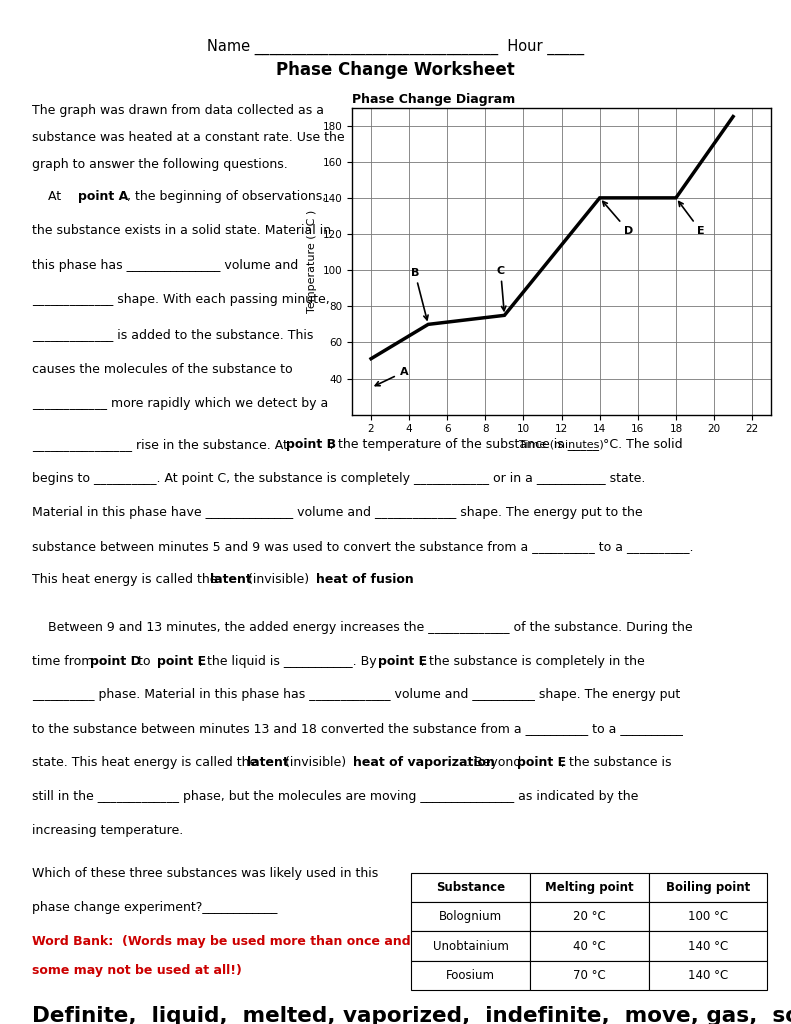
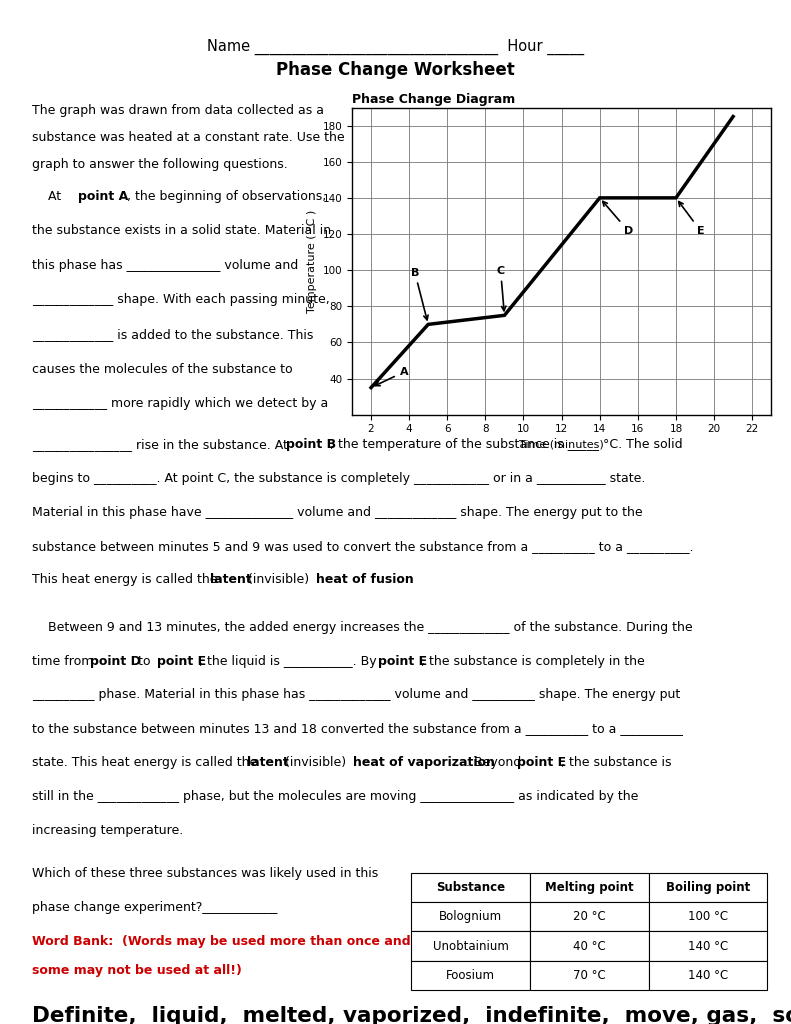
2: 51 -> 35
